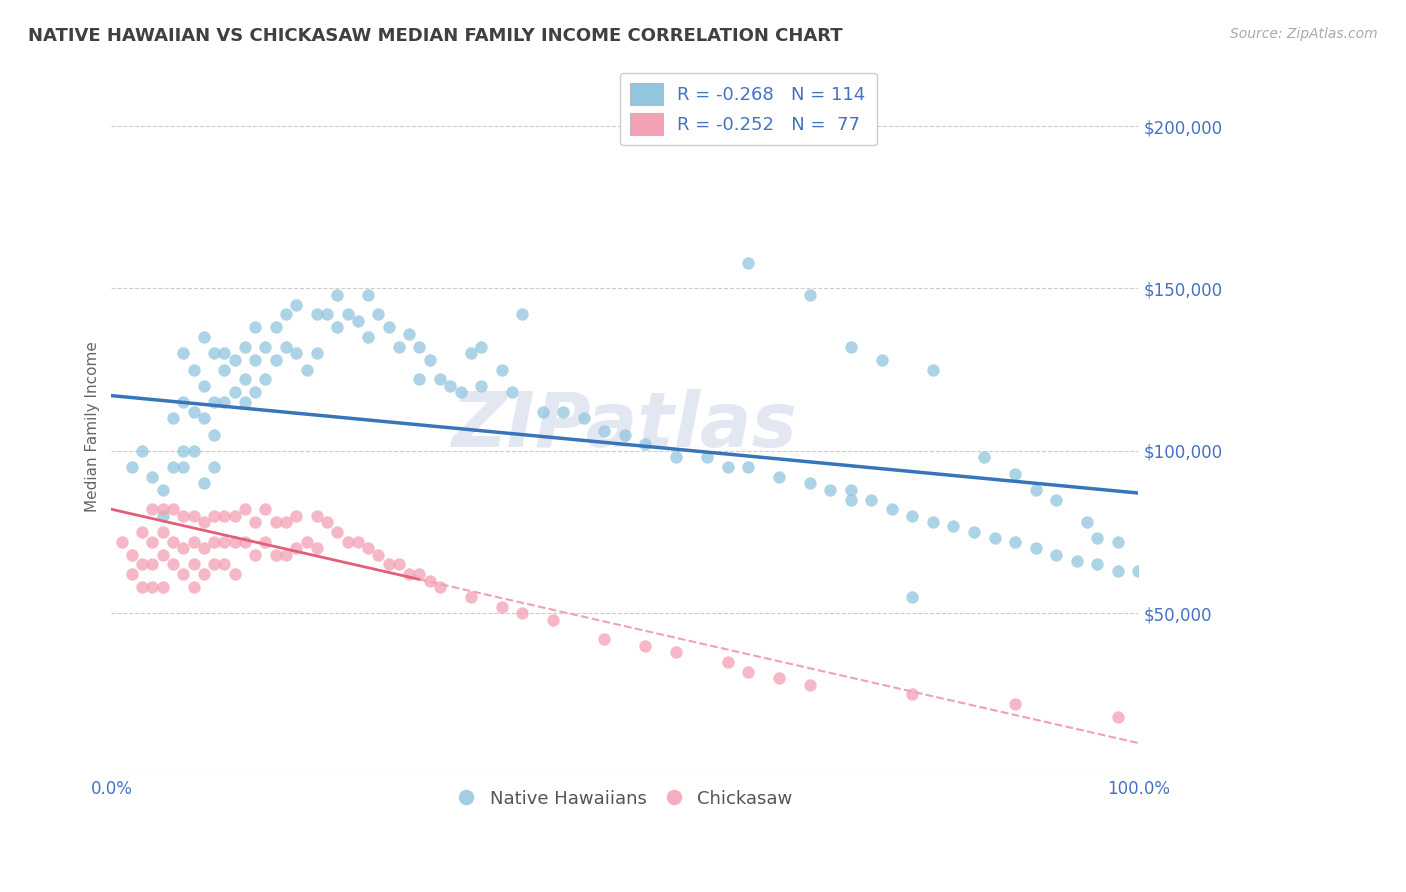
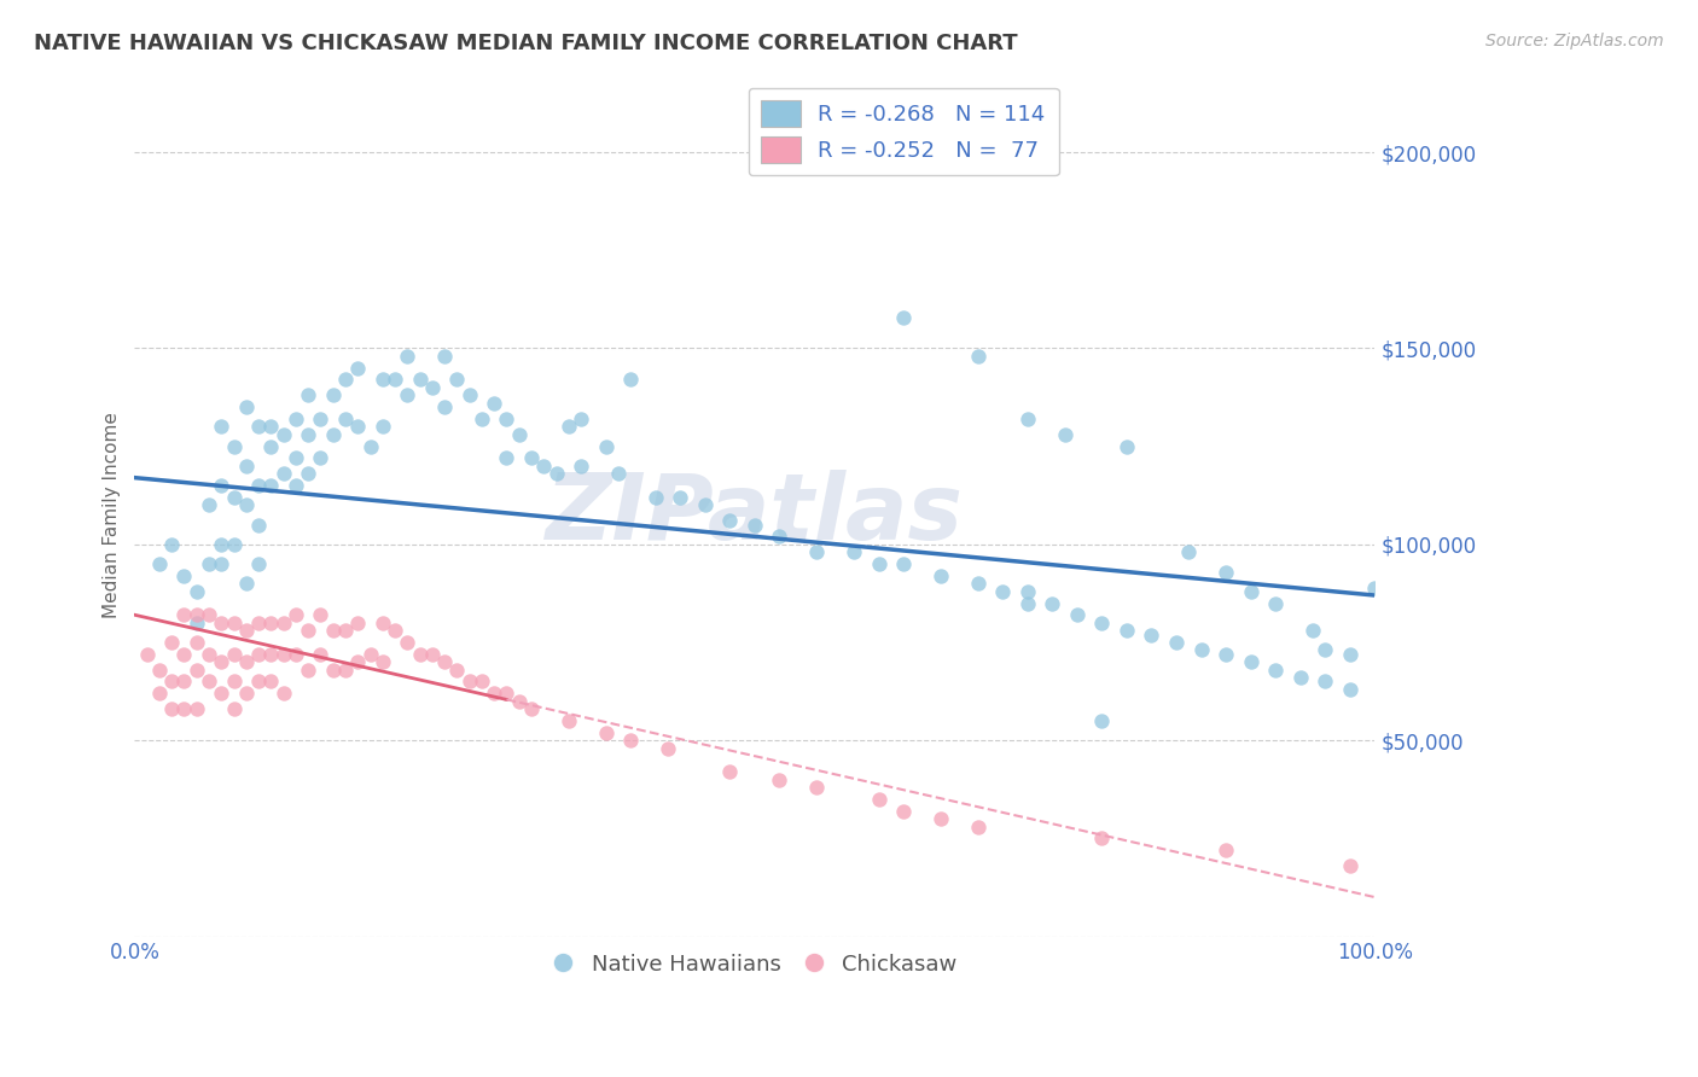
Native Hawaiians/100.0%: $63,000 -> $89,000
